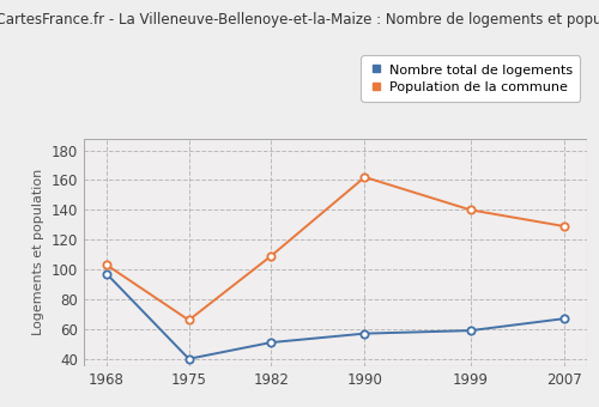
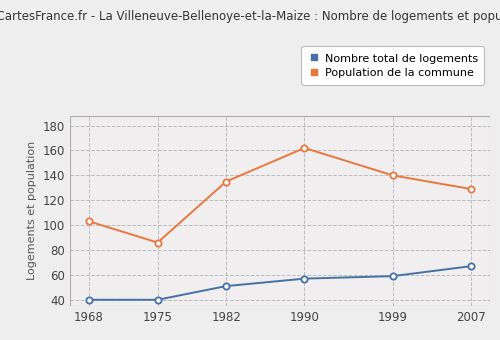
Nombre total de logements/1968: 97 -> 40
Population de la commune/1975: 66 -> 86
Population de la commune/1982: 109 -> 135
